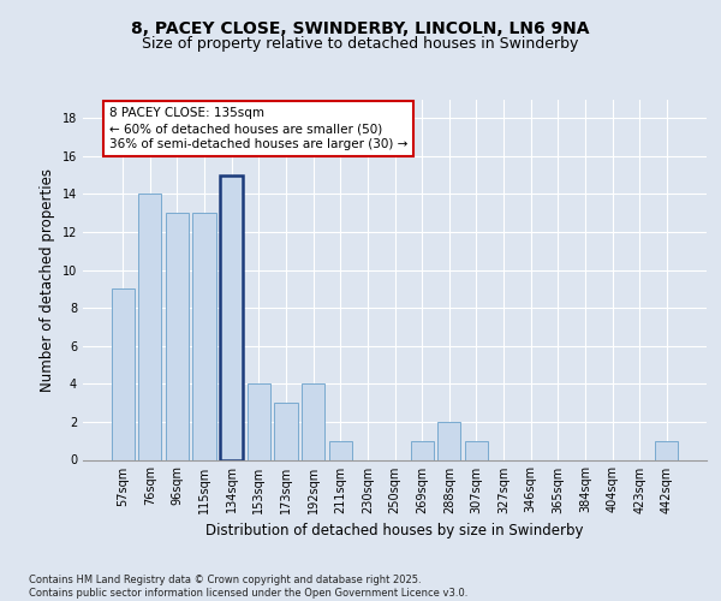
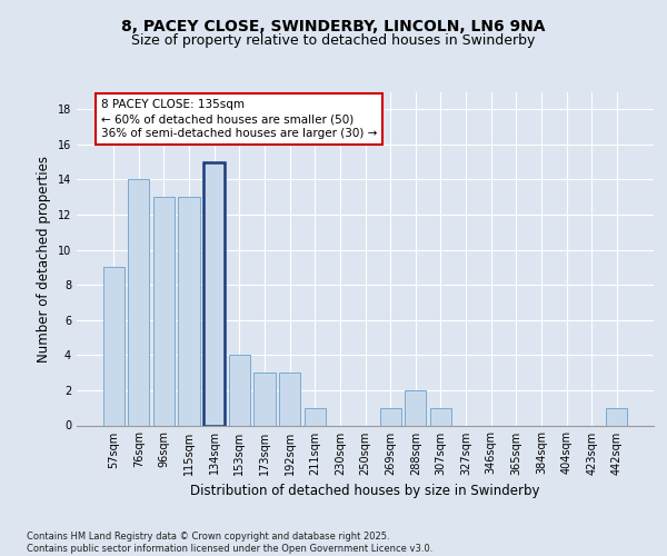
192sqm: 4 -> 3
